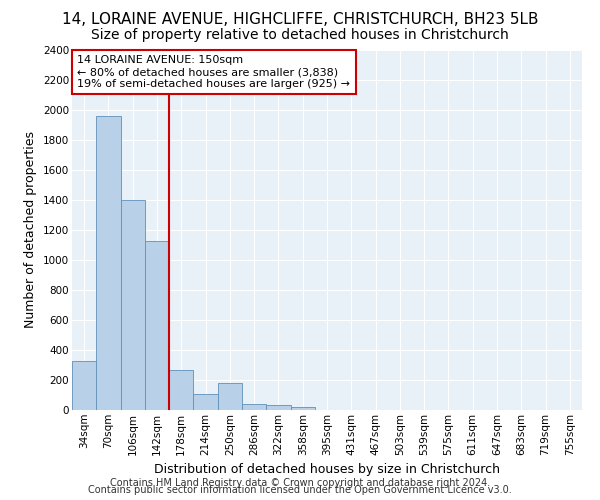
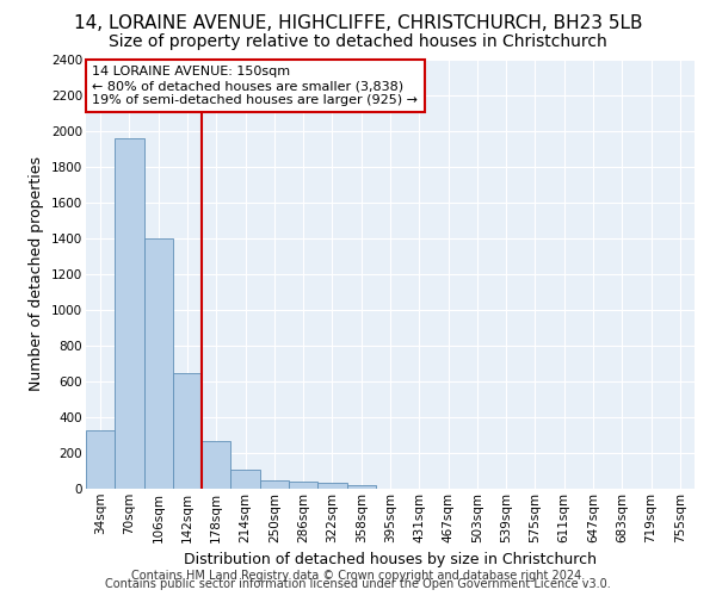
142sqm: 1130 -> 640
250sqm: 180 -> 50
